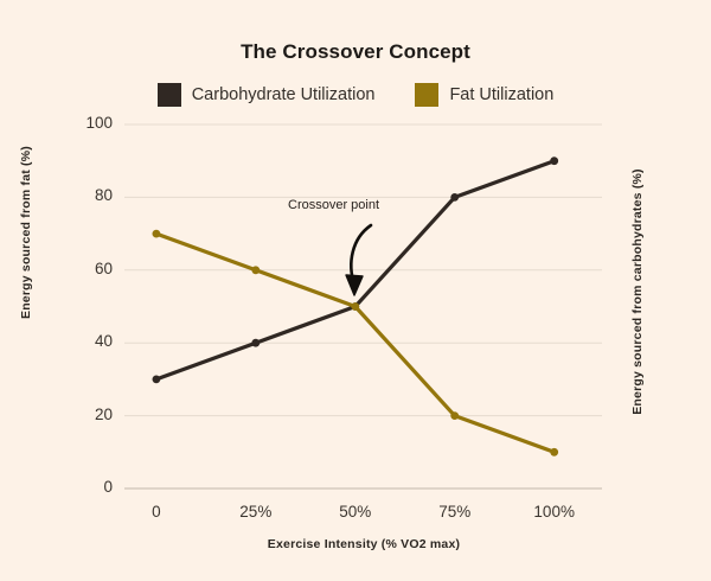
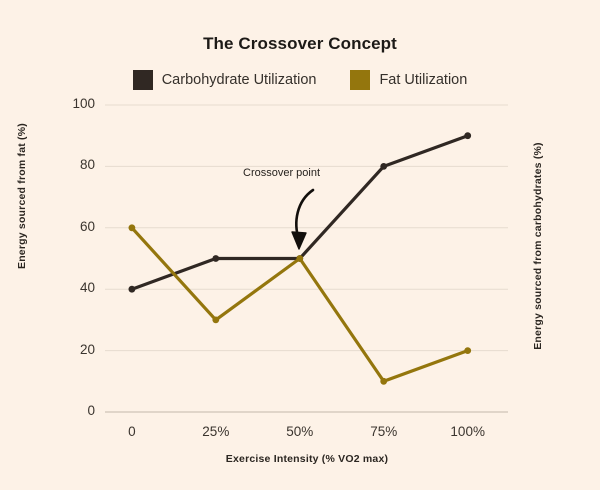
Carbohydrate Utilization/0: 30 -> 40
Fat Utilization/0: 70 -> 60
Carbohydrate Utilization/25%: 40 -> 50
Fat Utilization/25%: 60 -> 30
Fat Utilization/75%: 20 -> 10
Fat Utilization/100%: 10 -> 20
